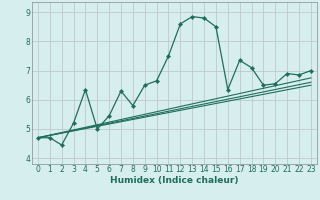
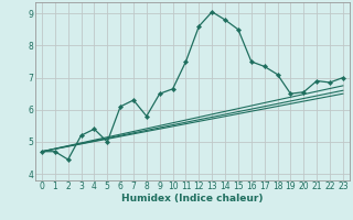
4: 6.35 -> 5.40
6: 5.45 -> 6.10
13: 8.85 -> 9.05
16: 6.35 -> 7.50
